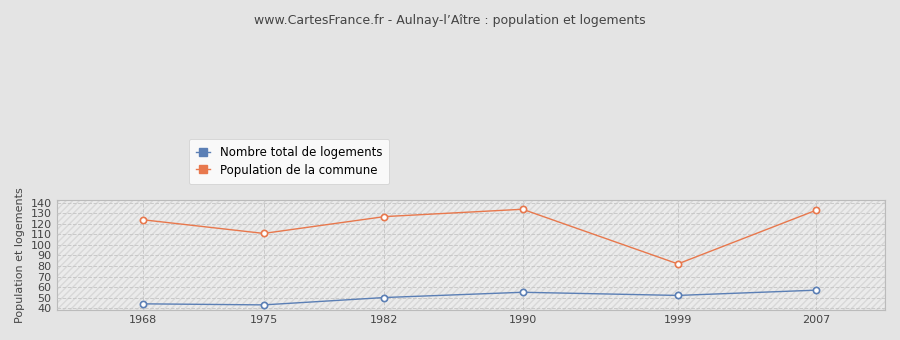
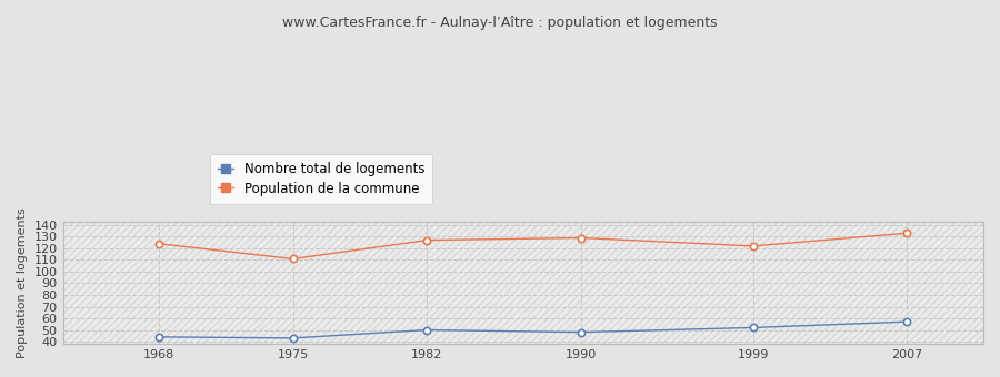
Nombre total de logements/1990: 55 -> 48
Population de la commune/1990: 134 -> 129
Population de la commune/1999: 82 -> 122
